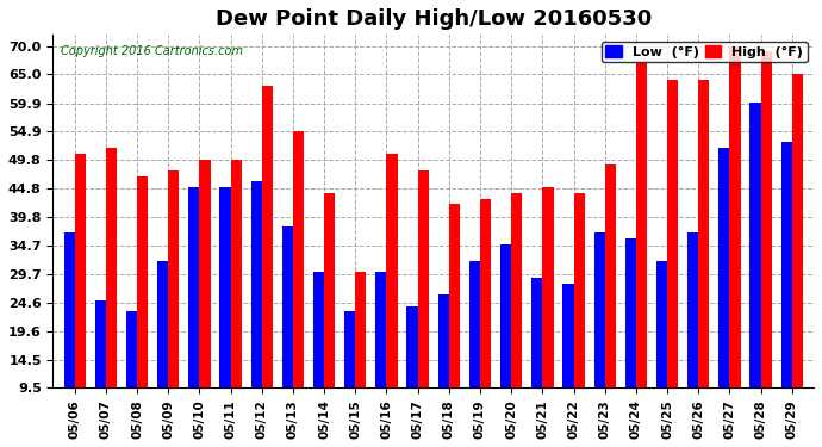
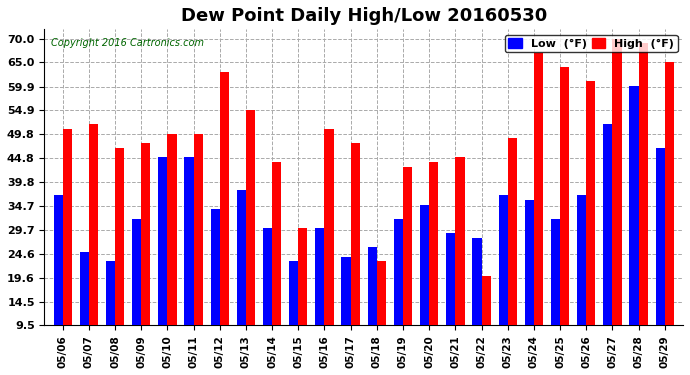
Low (°F)/05/12: 46 -> 34
High (°F)/05/18: 42 -> 23
High (°F)/05/22: 44 -> 20
High (°F)/05/26: 64 -> 61
Low (°F)/05/29: 53 -> 47
